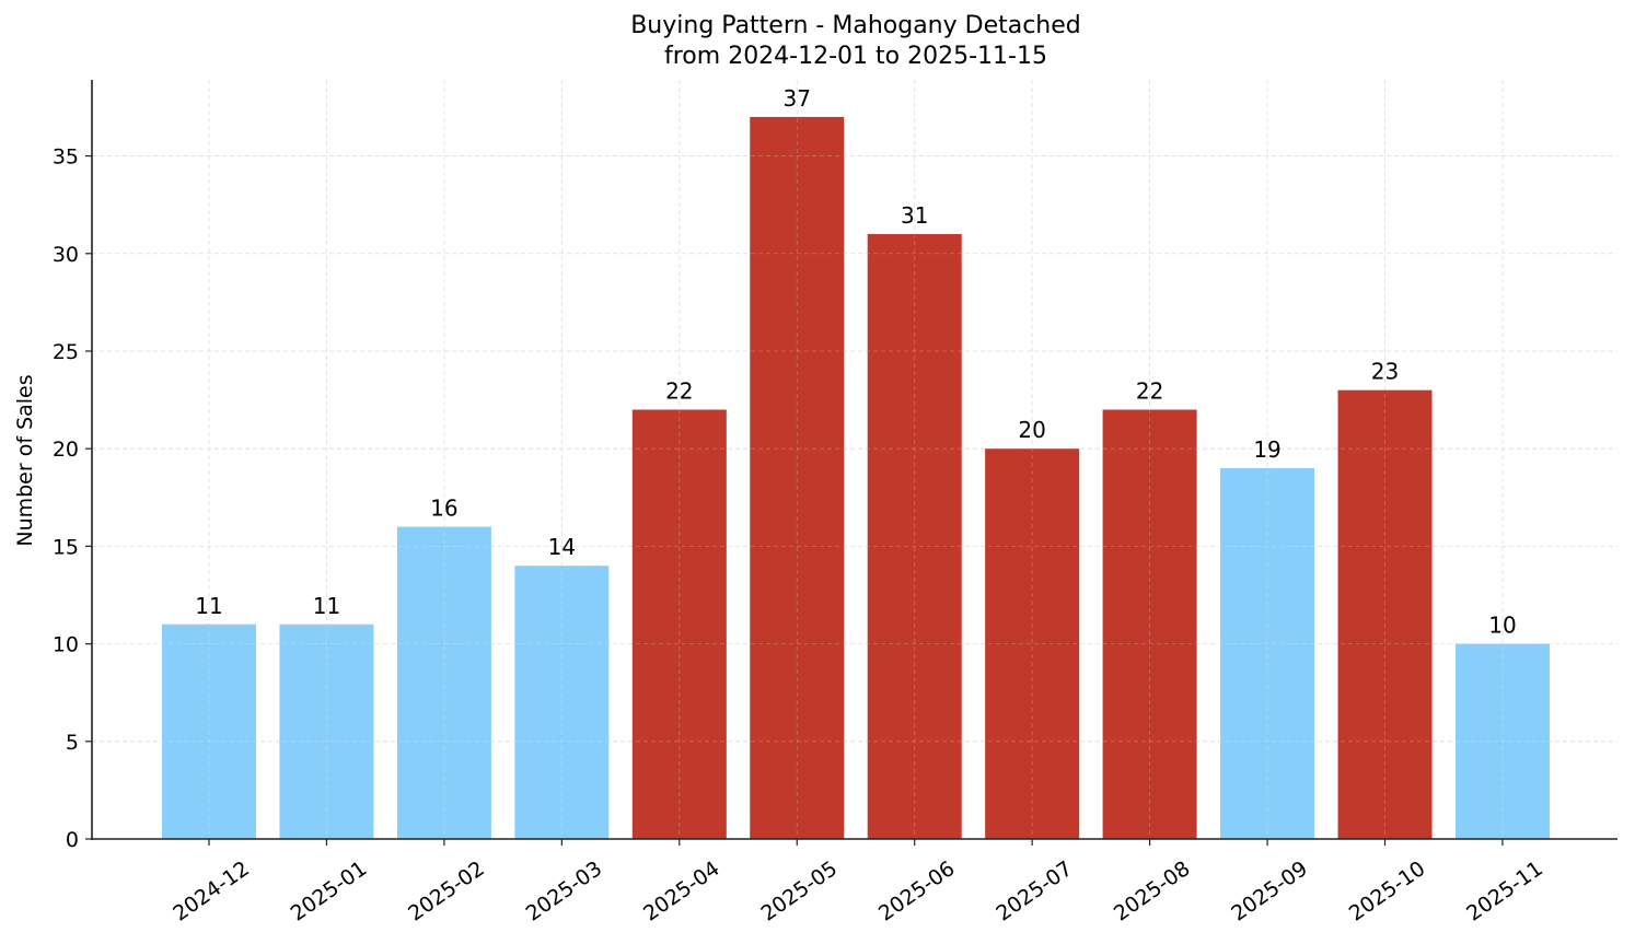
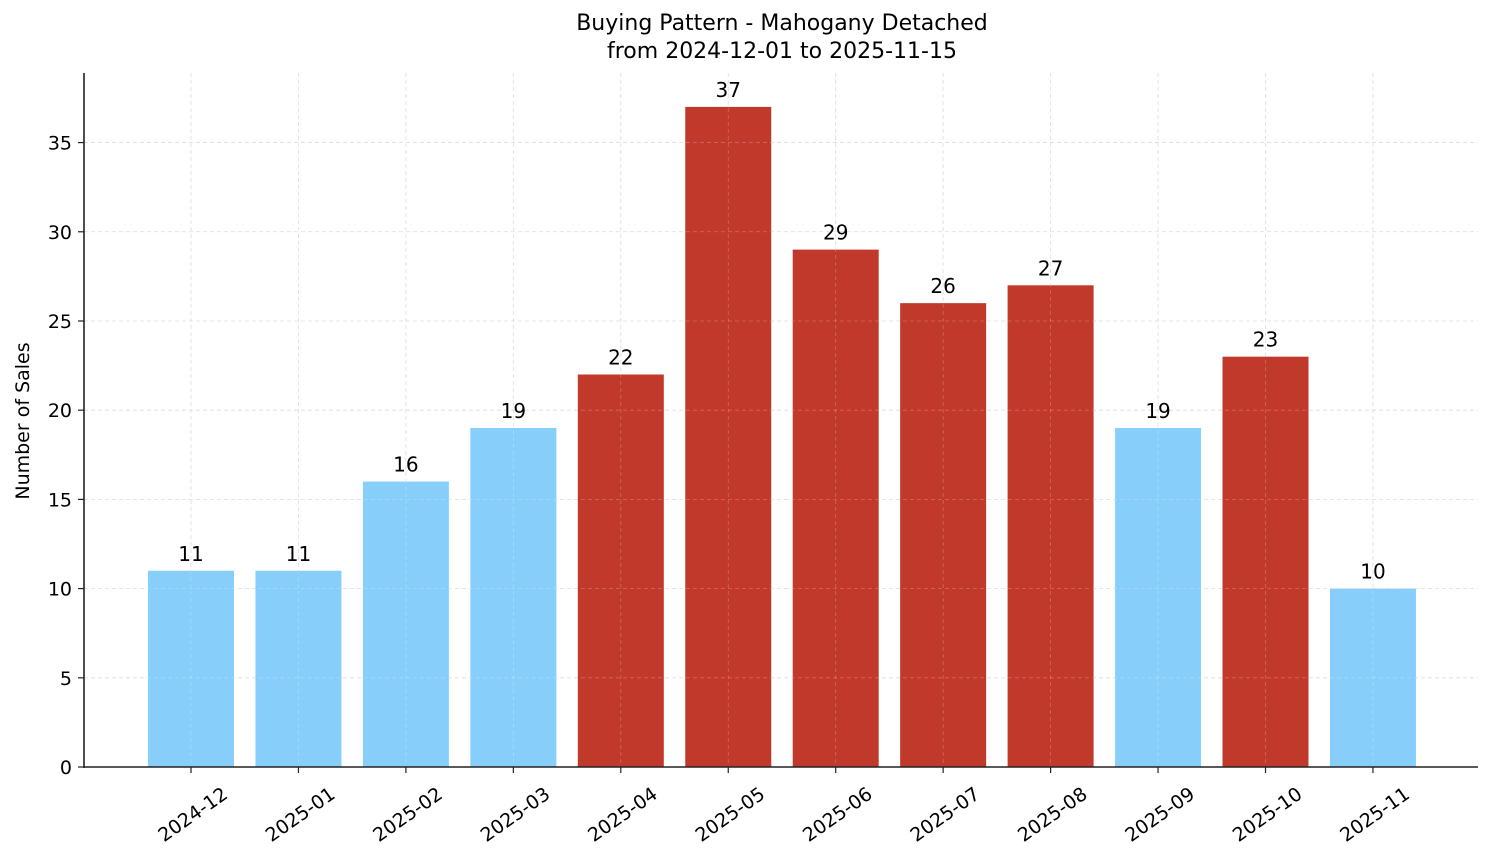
2025-03: 14 -> 19
2025-06: 31 -> 29
2025-07: 20 -> 26
2025-08: 22 -> 27
